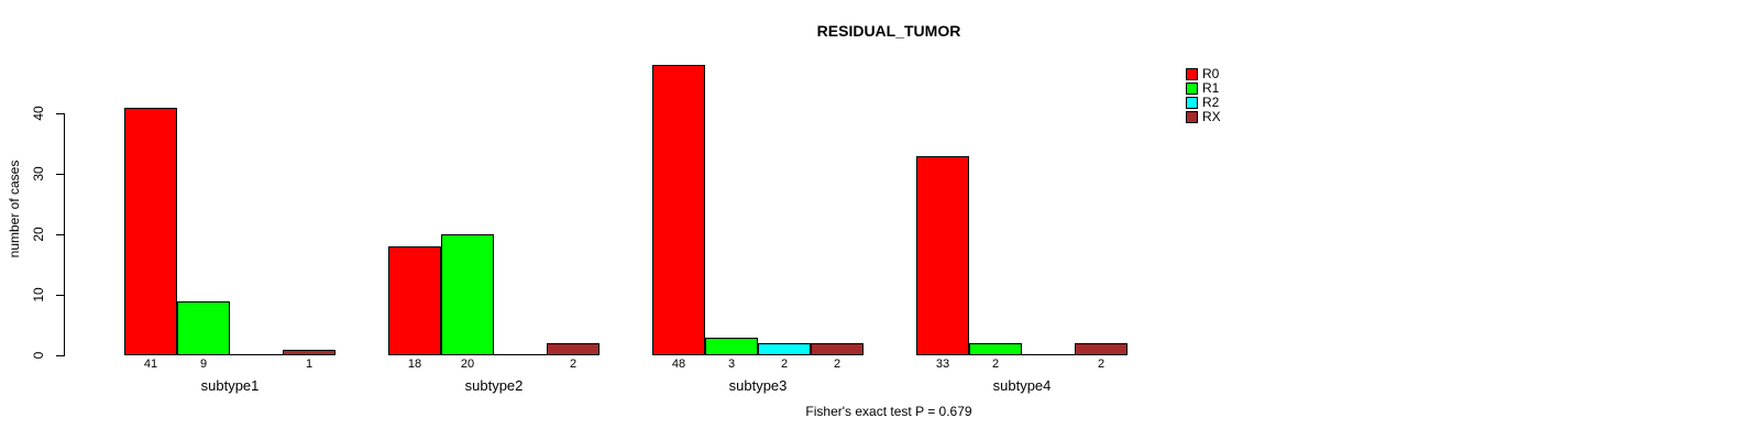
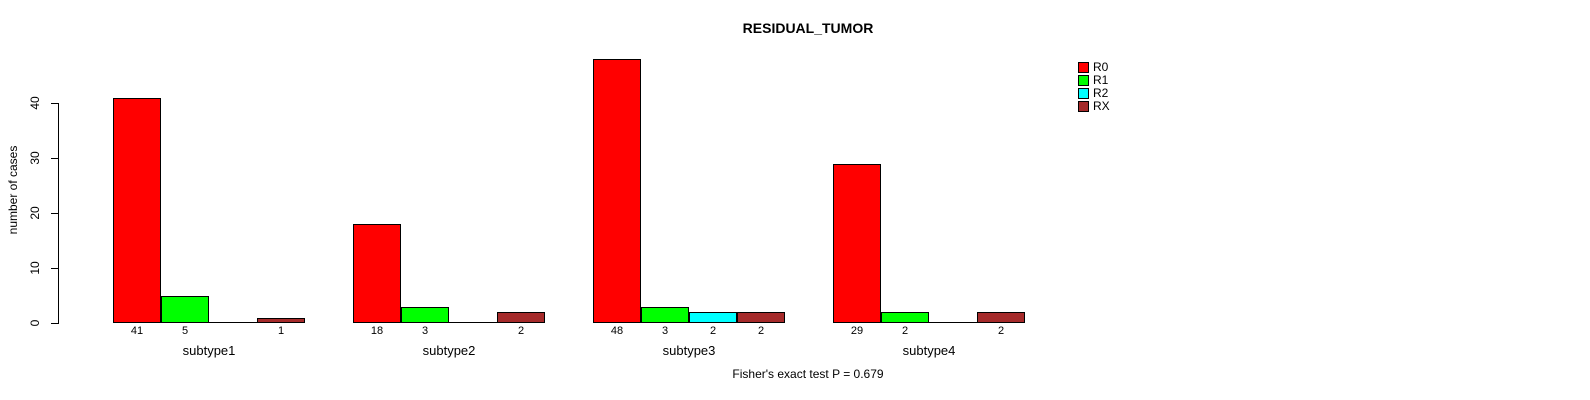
R1/subtype1: 9 -> 5
R1/subtype2: 20 -> 3
R0/subtype4: 33 -> 29
